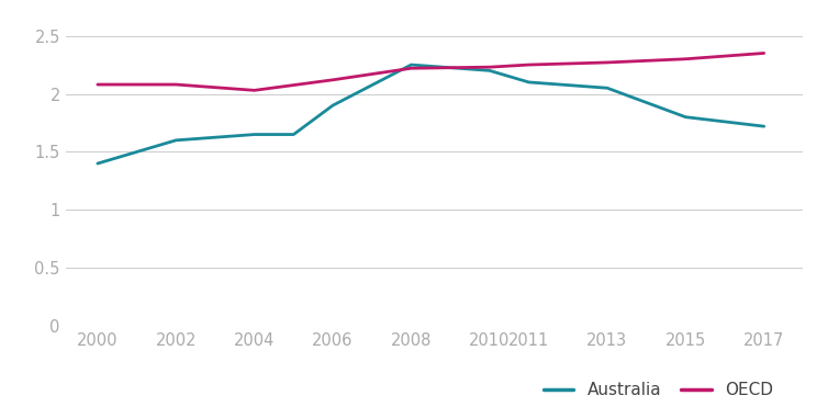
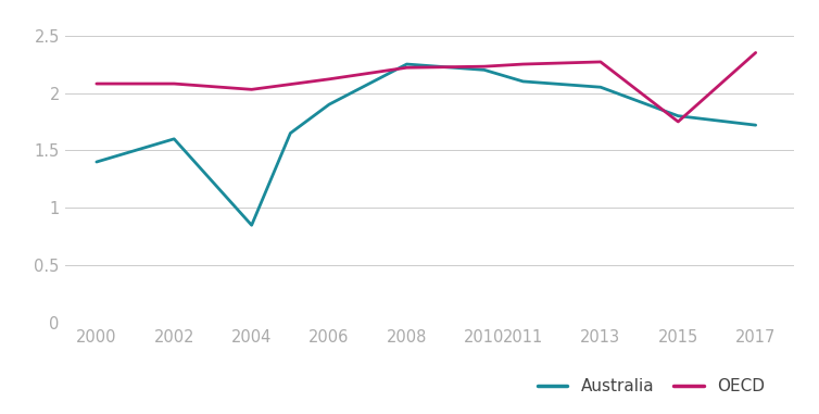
Australia/2004: 1.65 -> 0.85
OECD/2015: 2.30 -> 1.75
